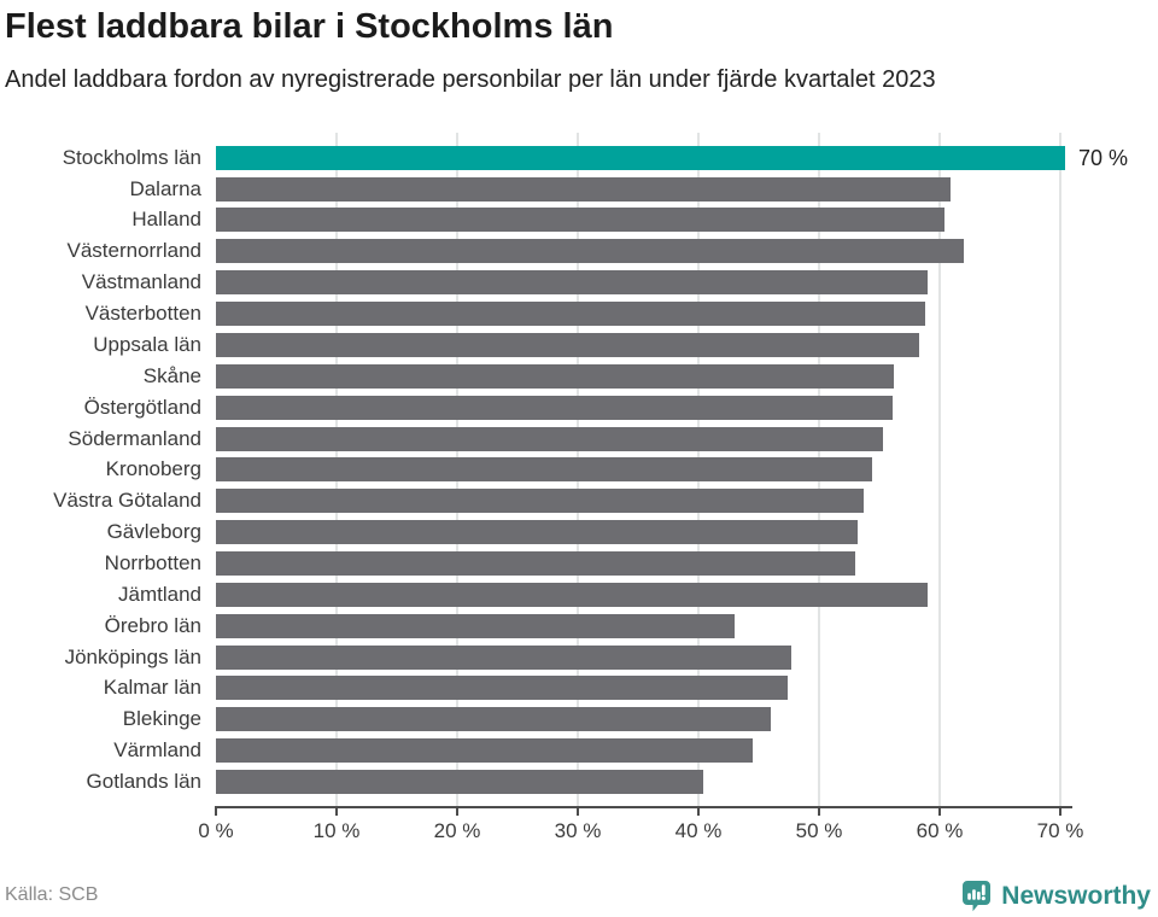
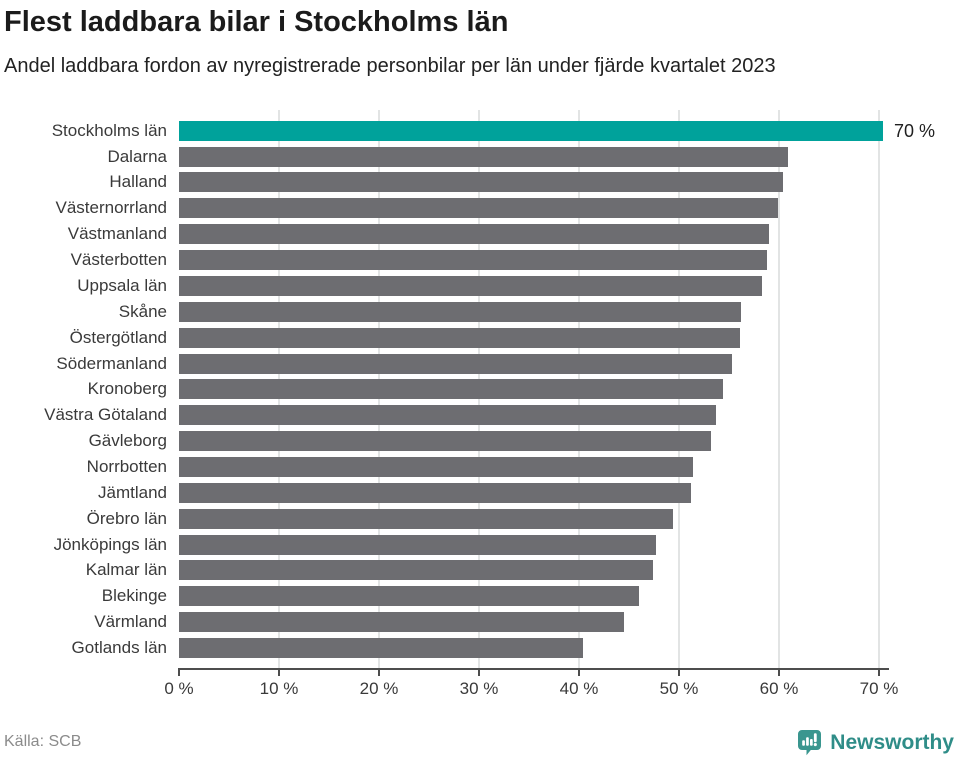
Västernorrland: 62% -> 60%
Norrbotten: 53% -> 51%
Jämtland: 59% -> 51%
Örebro län: 43% -> 49%
